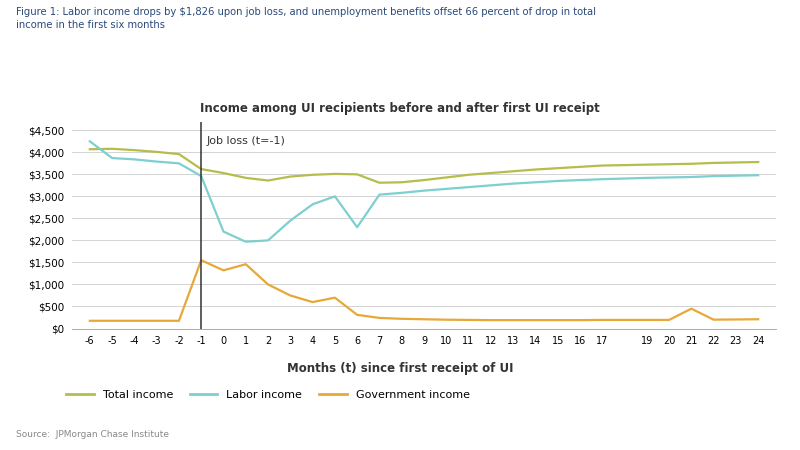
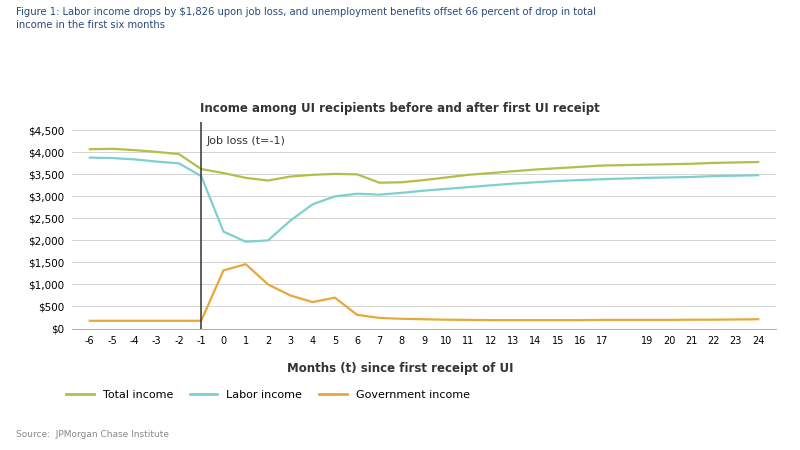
Labor income/-6: $4,250 -> $3,880
Government income/-1: $1,550 -> $180
Labor income/6: $2,300 -> $3,060
Government income/21: $450 -> $200
